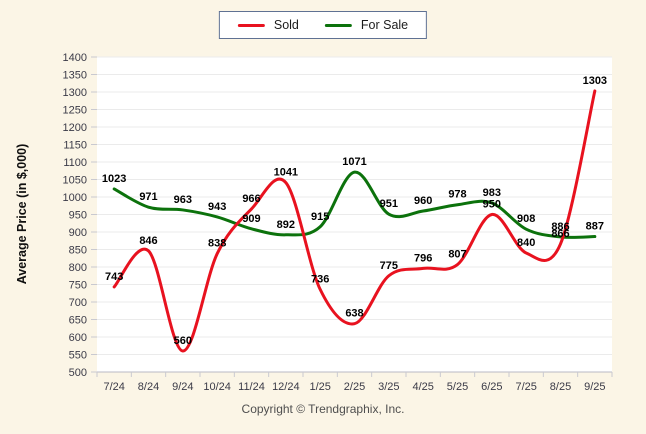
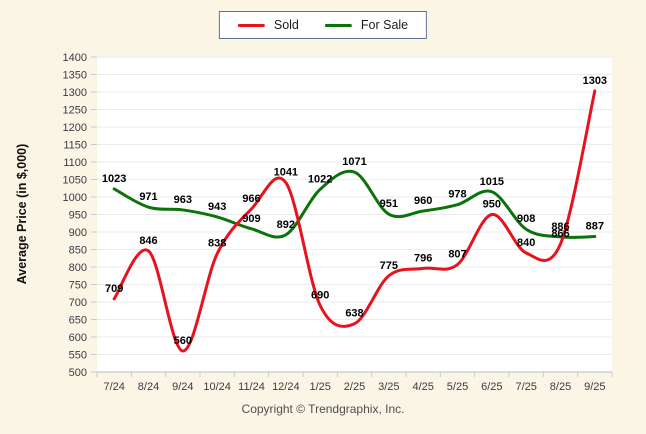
Sold/7/24: 743 -> 709
Sold/1/25: 736 -> 690
For Sale/1/25: 915 -> 1022
For Sale/6/25: 983 -> 1015
